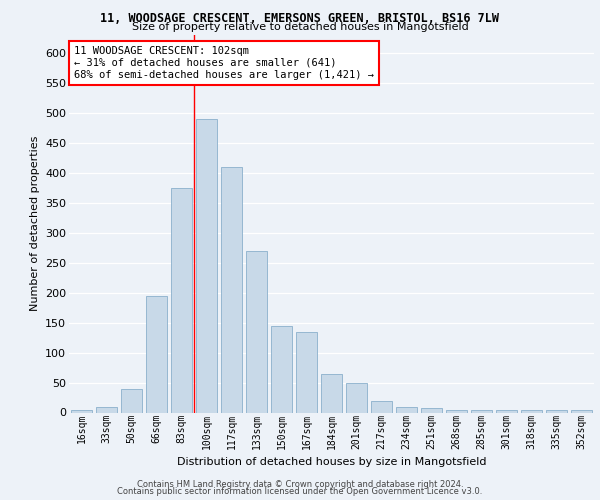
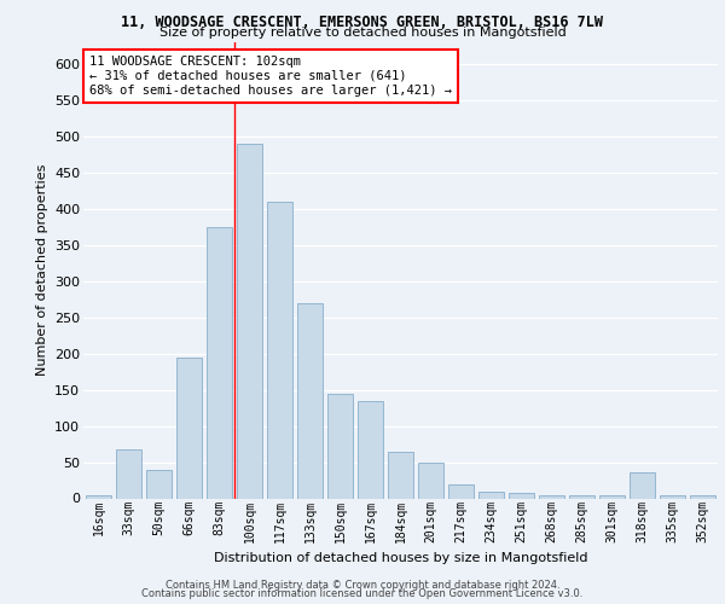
33sqm: 10 -> 68
318sqm: 4 -> 36
